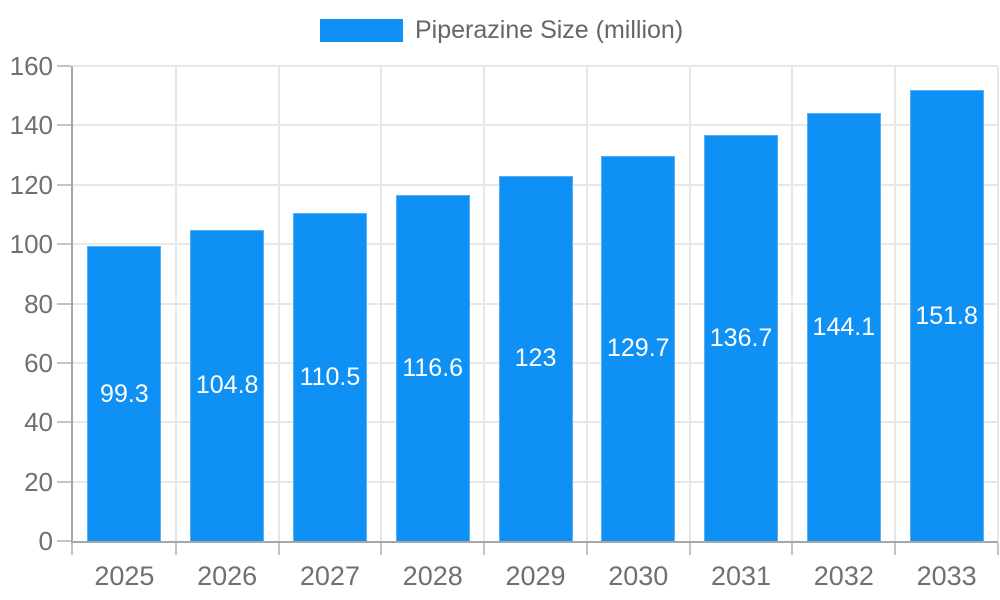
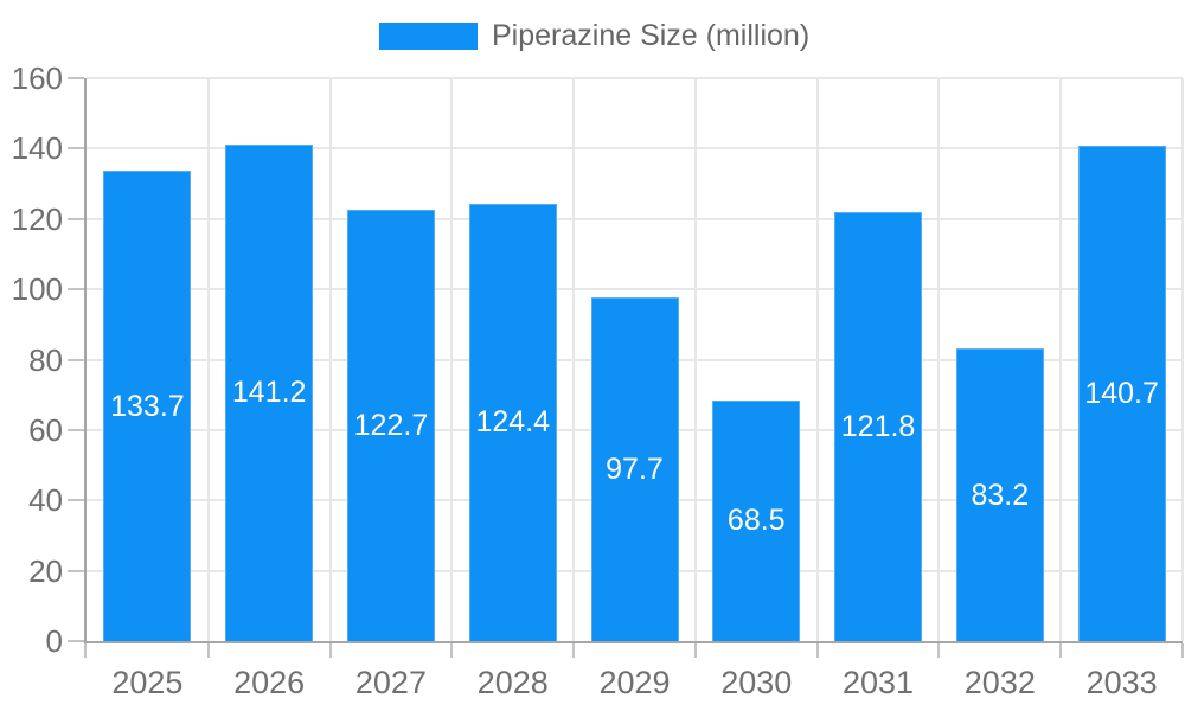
2025: 99.3 -> 133.7
2026: 104.8 -> 141.2
2027: 110.5 -> 122.7
2028: 116.6 -> 124.4
2029: 123 -> 97.7
2030: 129.7 -> 68.5
2031: 136.7 -> 121.8
2032: 144.1 -> 83.2
2033: 151.8 -> 140.7
